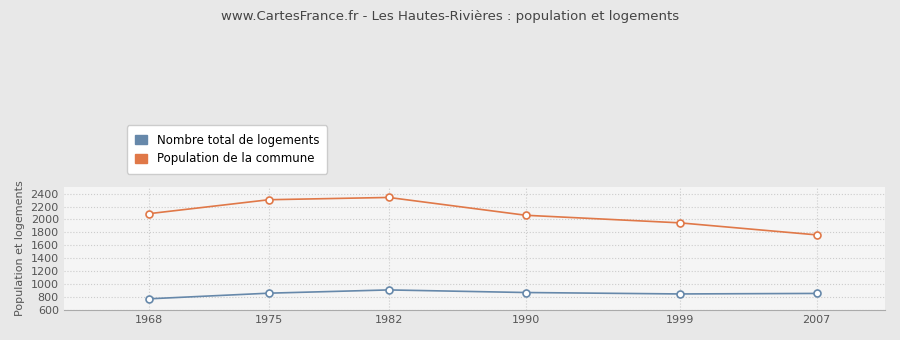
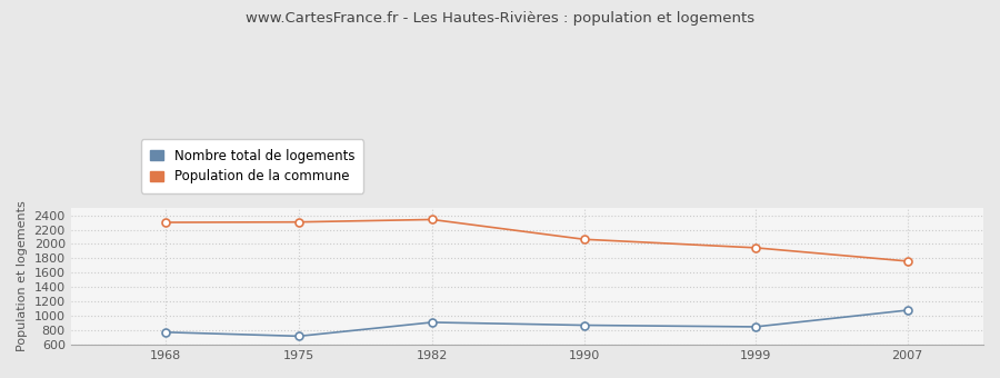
Population de la commune/1968: 2090 -> 2300
Nombre total de logements/1975: 860 -> 720
Nombre total de logements/2007: 860 -> 1080
